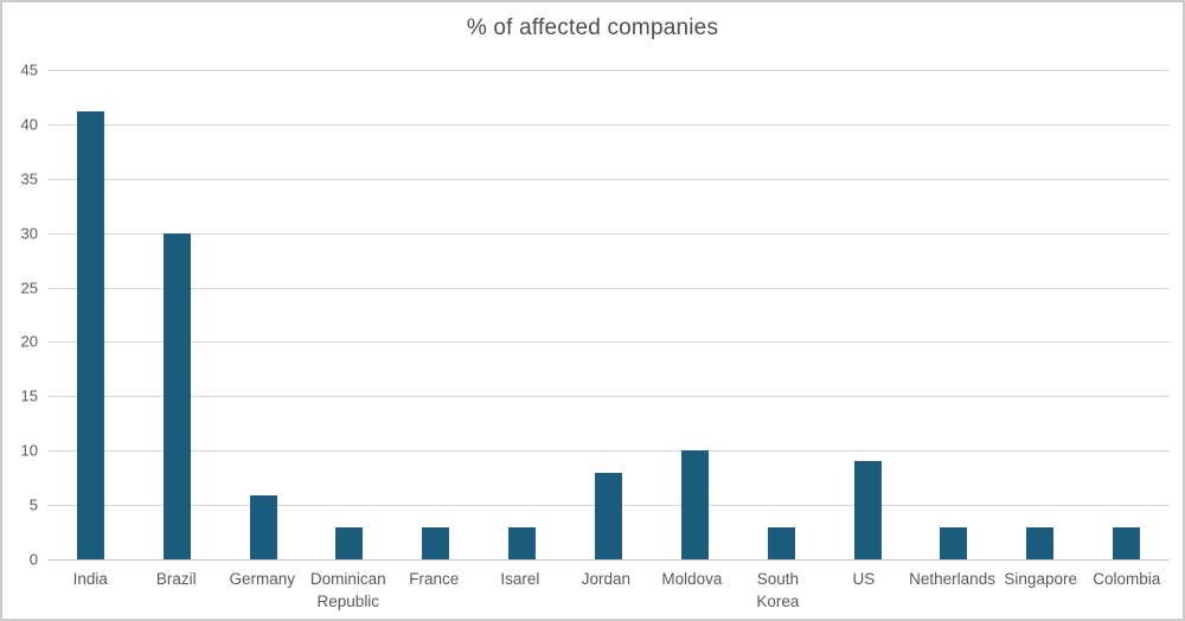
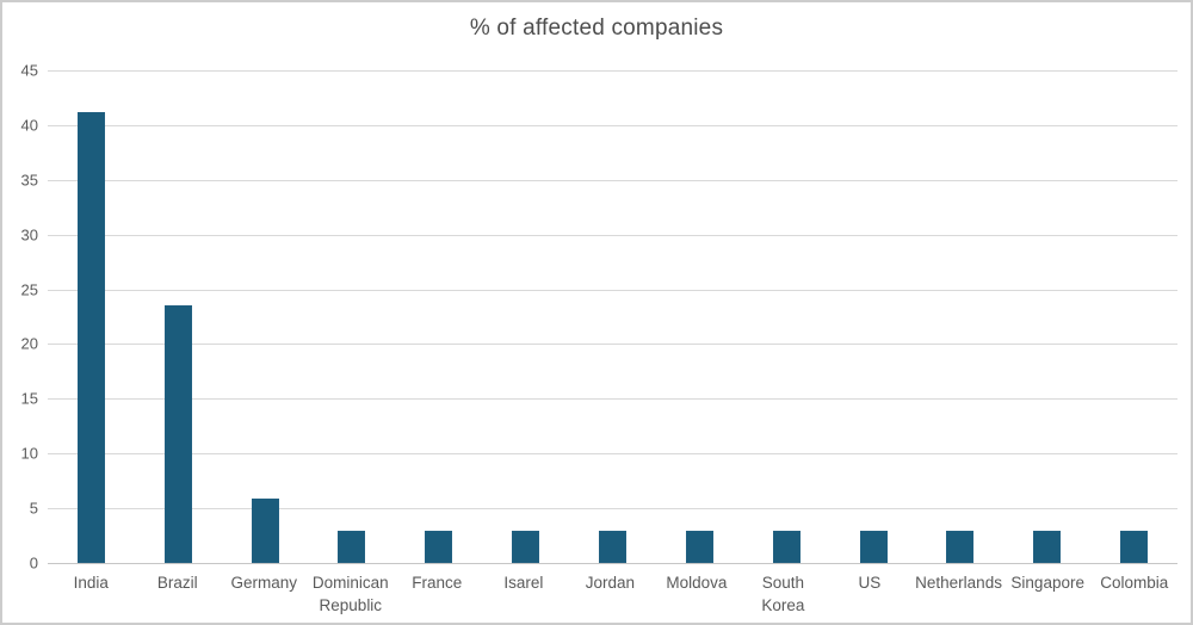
Brazil: 30 -> 24
Jordan: 8 -> 3
Moldova: 10 -> 3
US: 9 -> 3
